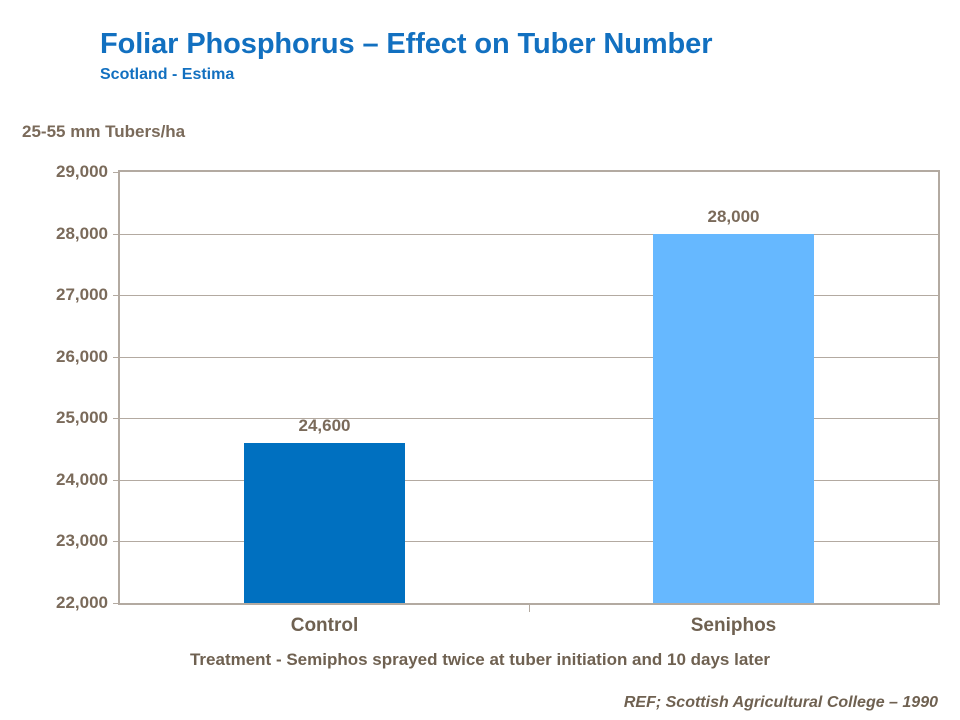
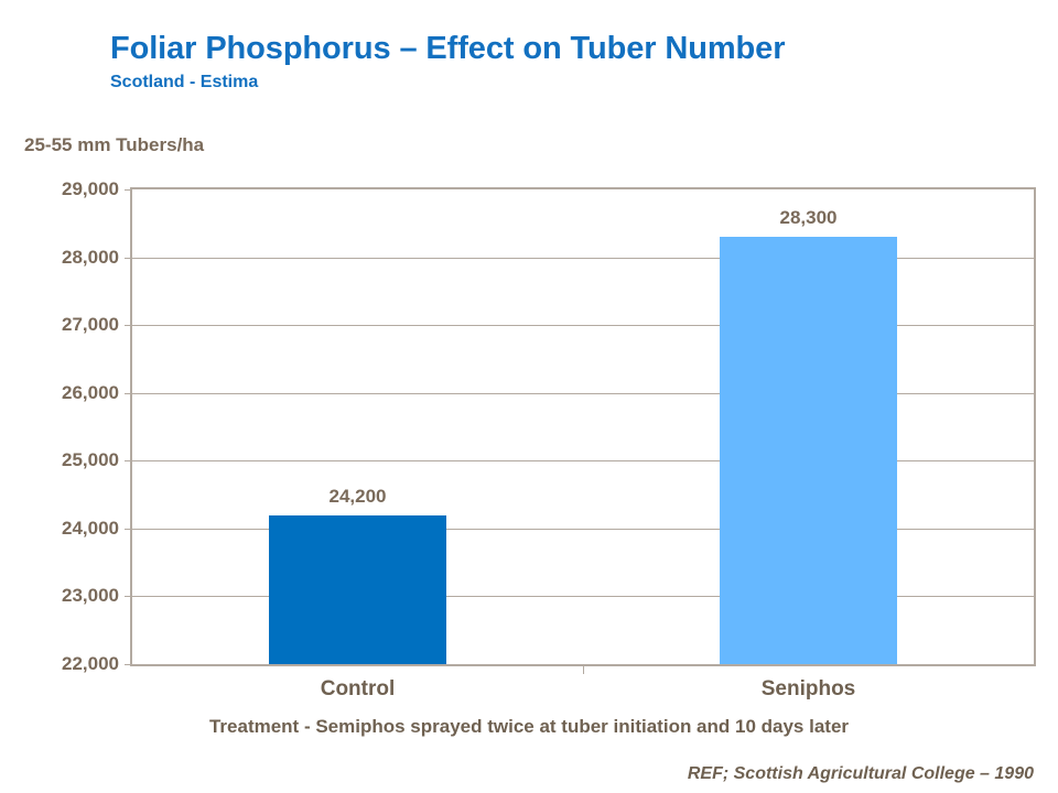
Control: 24,600 -> 24,200
Seniphos: 28,000 -> 28,300
